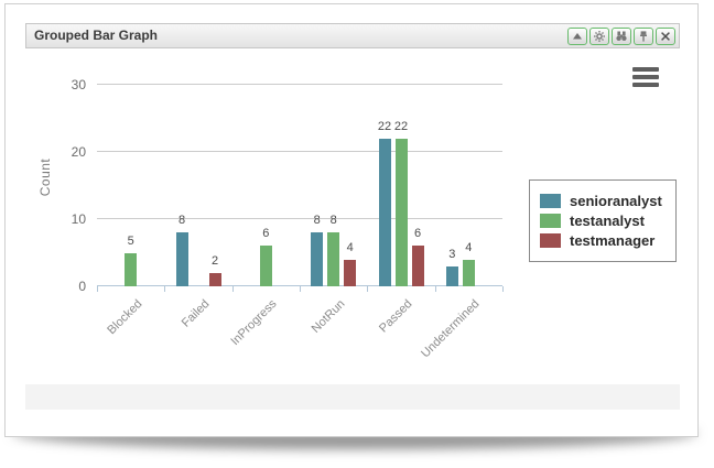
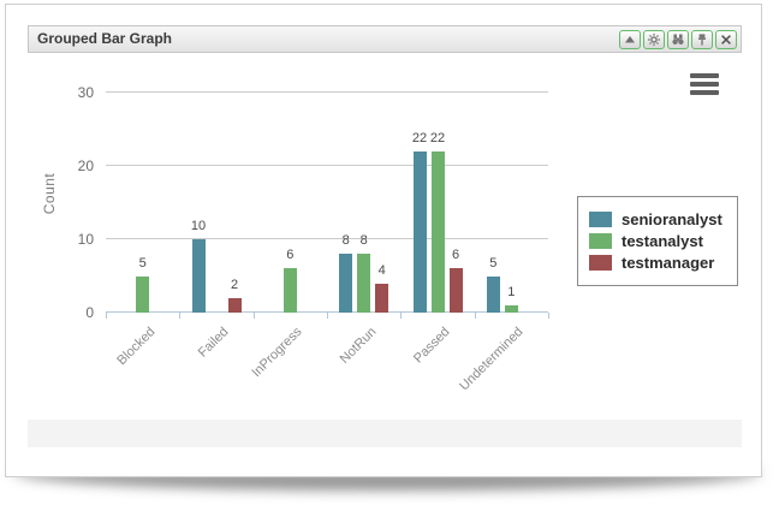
senioranalyst/Failed: 8 -> 10
senioranalyst/Undetermined: 3 -> 5
testanalyst/Undetermined: 4 -> 1
